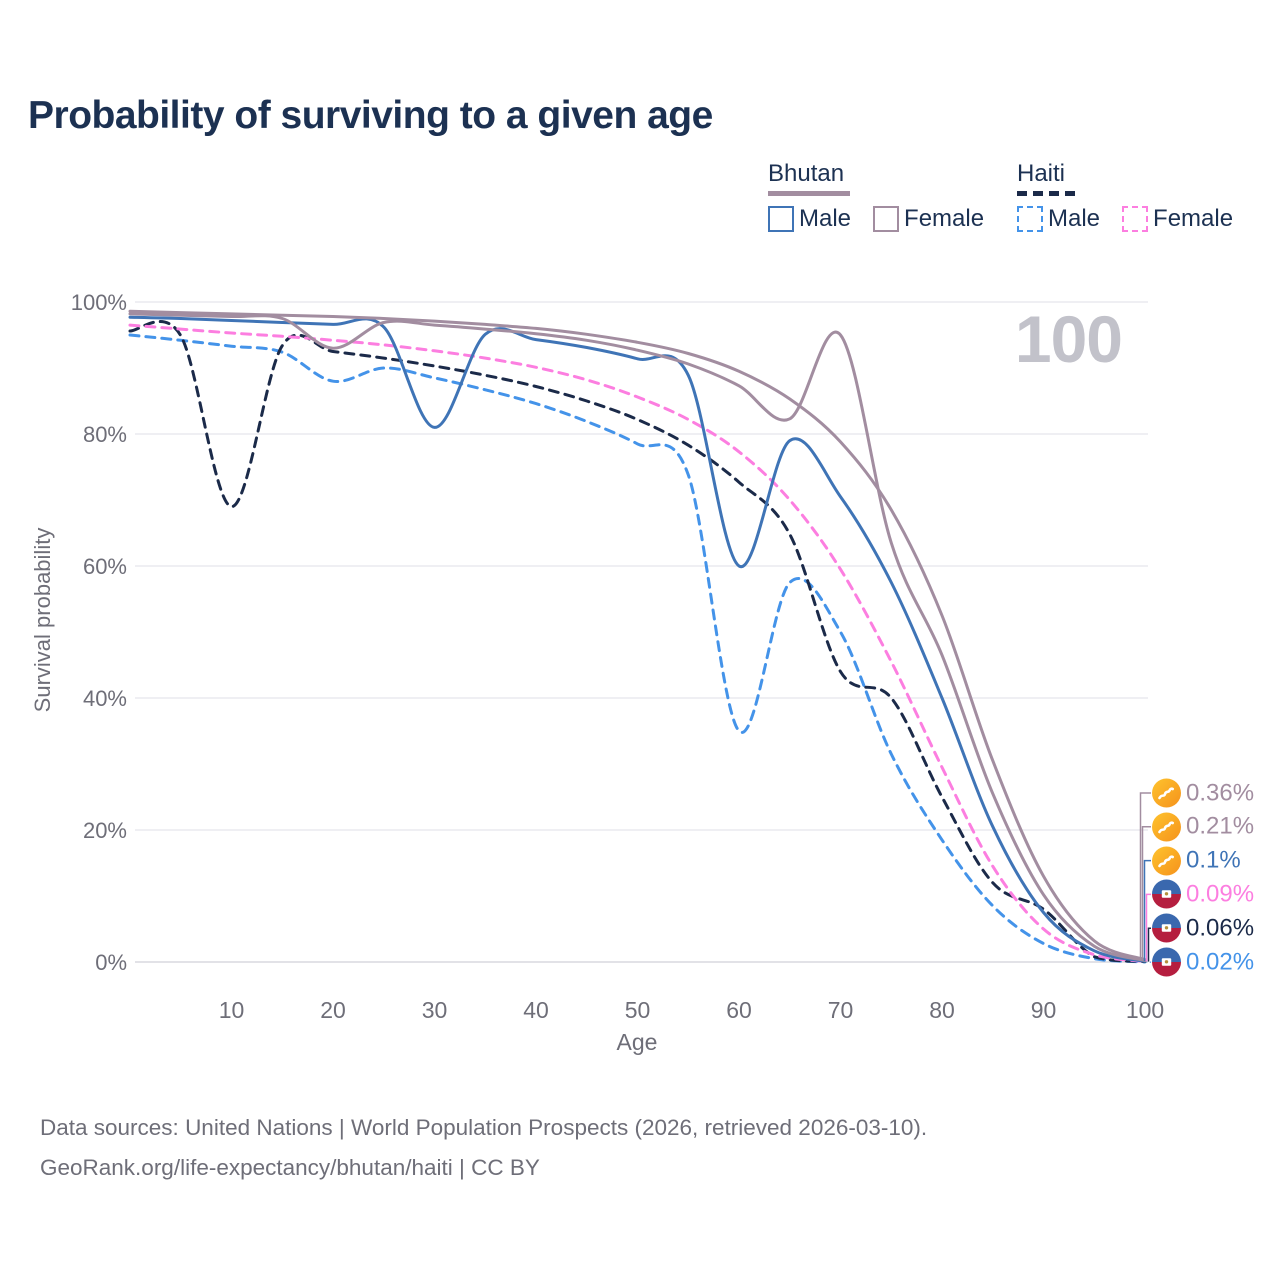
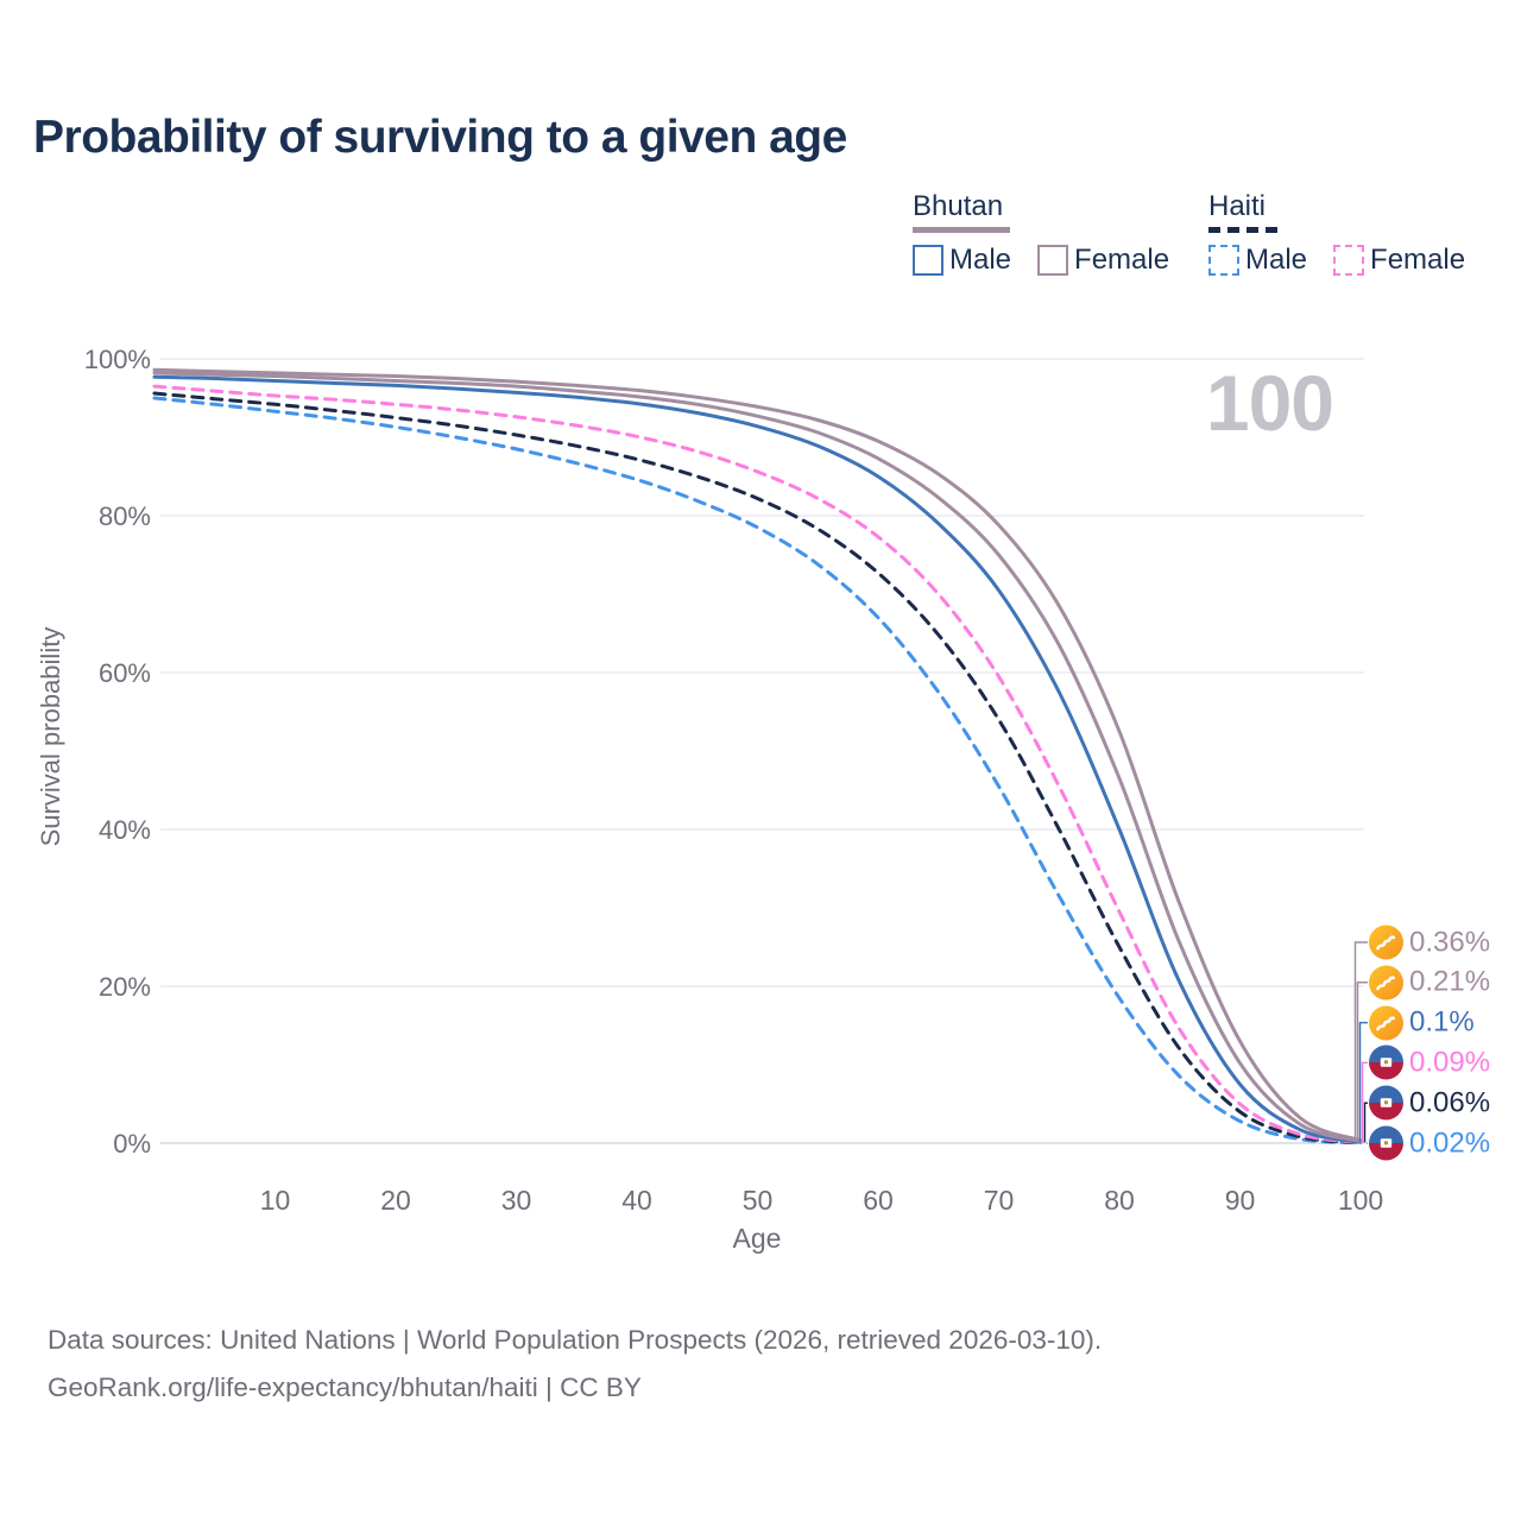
Haiti/10: 69% -> 94%
Haiti Male/20: 88% -> 91%
Bhutan/20: 93% -> 97%
Bhutan Male/30: 81% -> 96%
Haiti Male/60: 35% -> 67%
Bhutan Male/60: 60% -> 85%
Haiti Male/70: 50% -> 46%
Haiti/70: 44% -> 54%
Bhutan/70: 95% -> 75%
Haiti/90: 8% -> 4%
